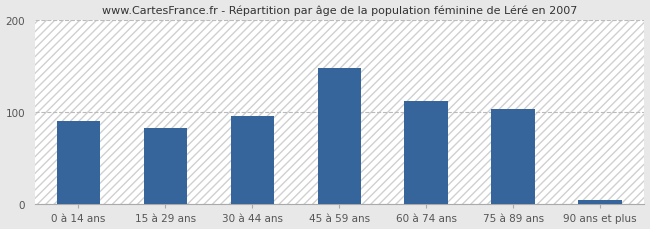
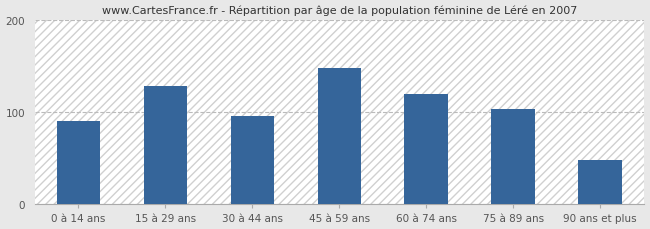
15 à 29 ans: 83 -> 128
60 à 74 ans: 112 -> 120
90 ans et plus: 5 -> 48
